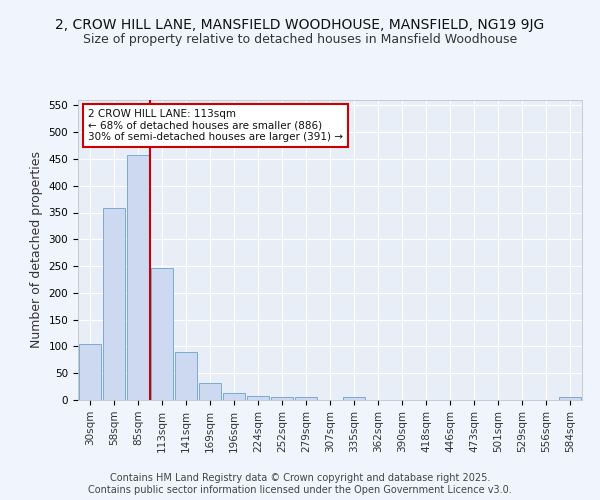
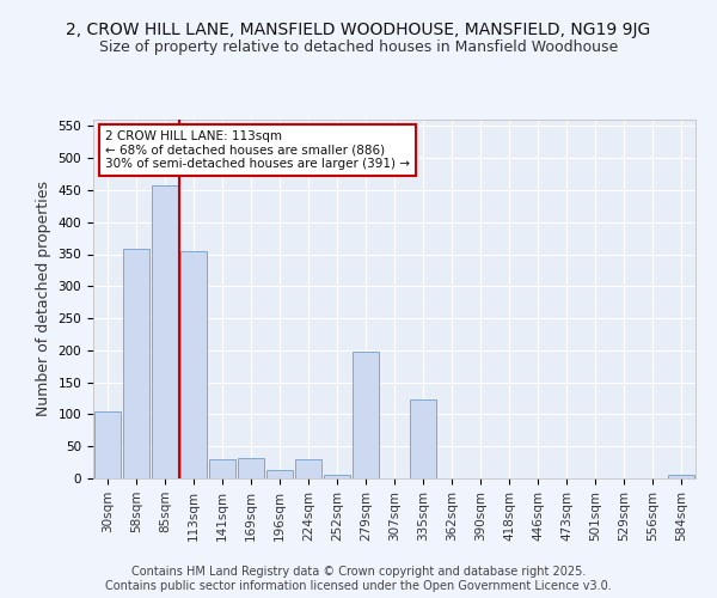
113sqm: 247 -> 354
141sqm: 90 -> 30
224sqm: 8 -> 30
279sqm: 5 -> 198
335sqm: 5 -> 124
